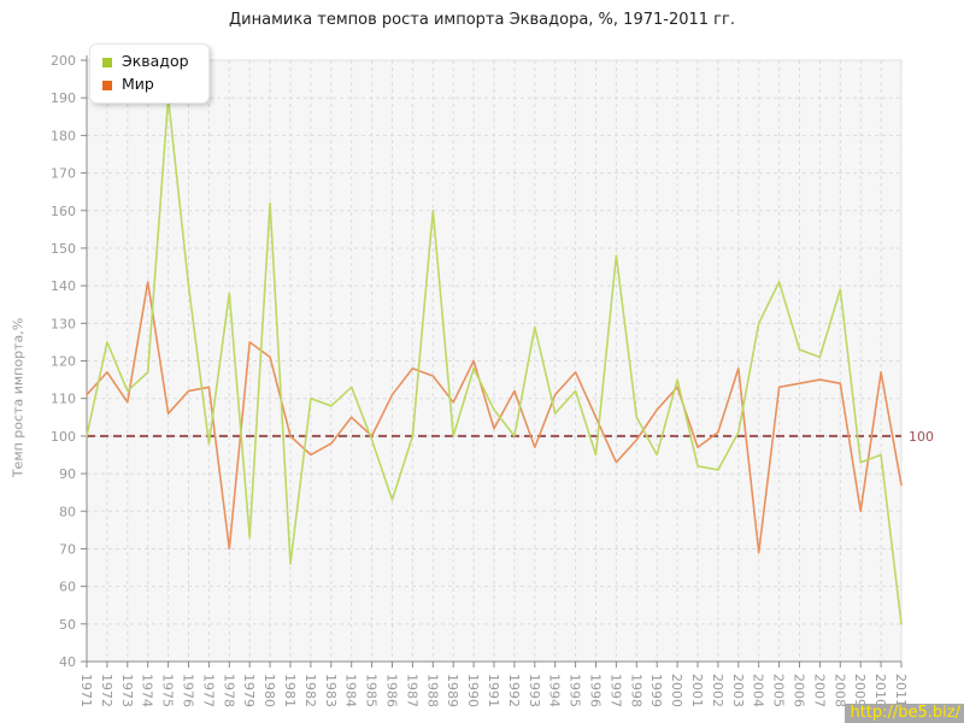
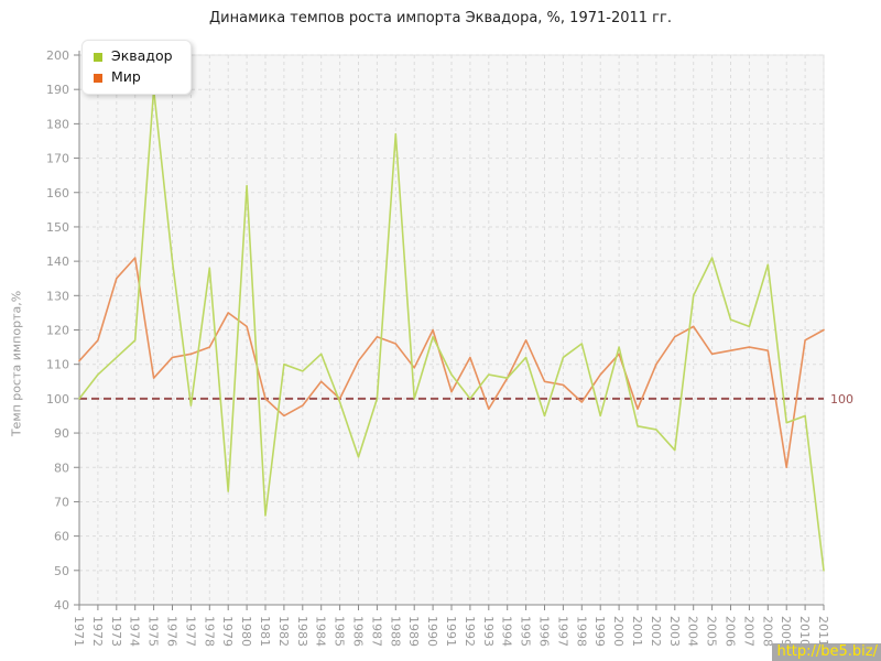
Эквадор/1972: 125 -> 107
Мир/1973: 109 -> 135
Мир/1978: 70 -> 115
Эквадор/1988: 160 -> 177
Эквадор/1993: 129 -> 107
Мир/1994: 111 -> 106
Эквадор/1997: 148 -> 112
Мир/1997: 93 -> 104
Эквадор/1998: 105 -> 116
Мир/2002: 101 -> 110
Эквадор/2003: 101 -> 85
Мир/2004: 69 -> 121
Мир/2011: 87 -> 120
